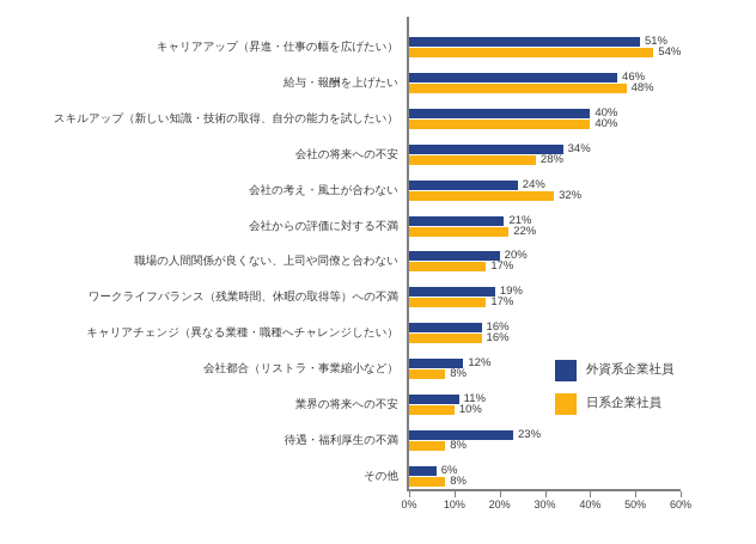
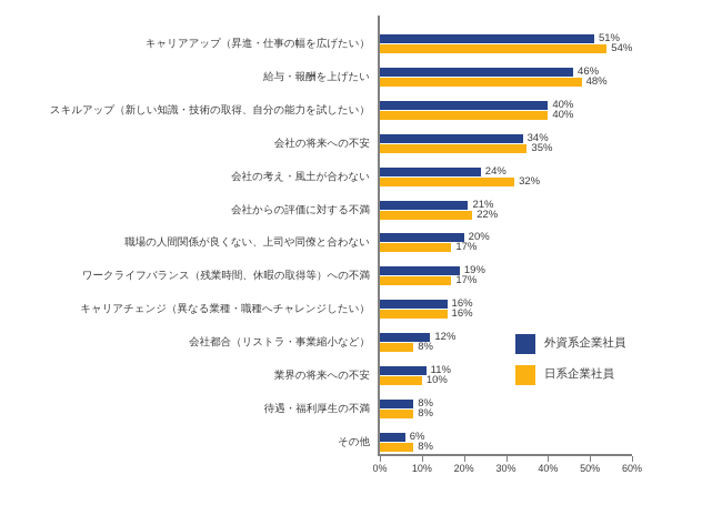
日系企業社員/会社の将来への不安: 28% -> 35%
外資系企業社員/待遇・福利厚生の不満: 23% -> 8%
